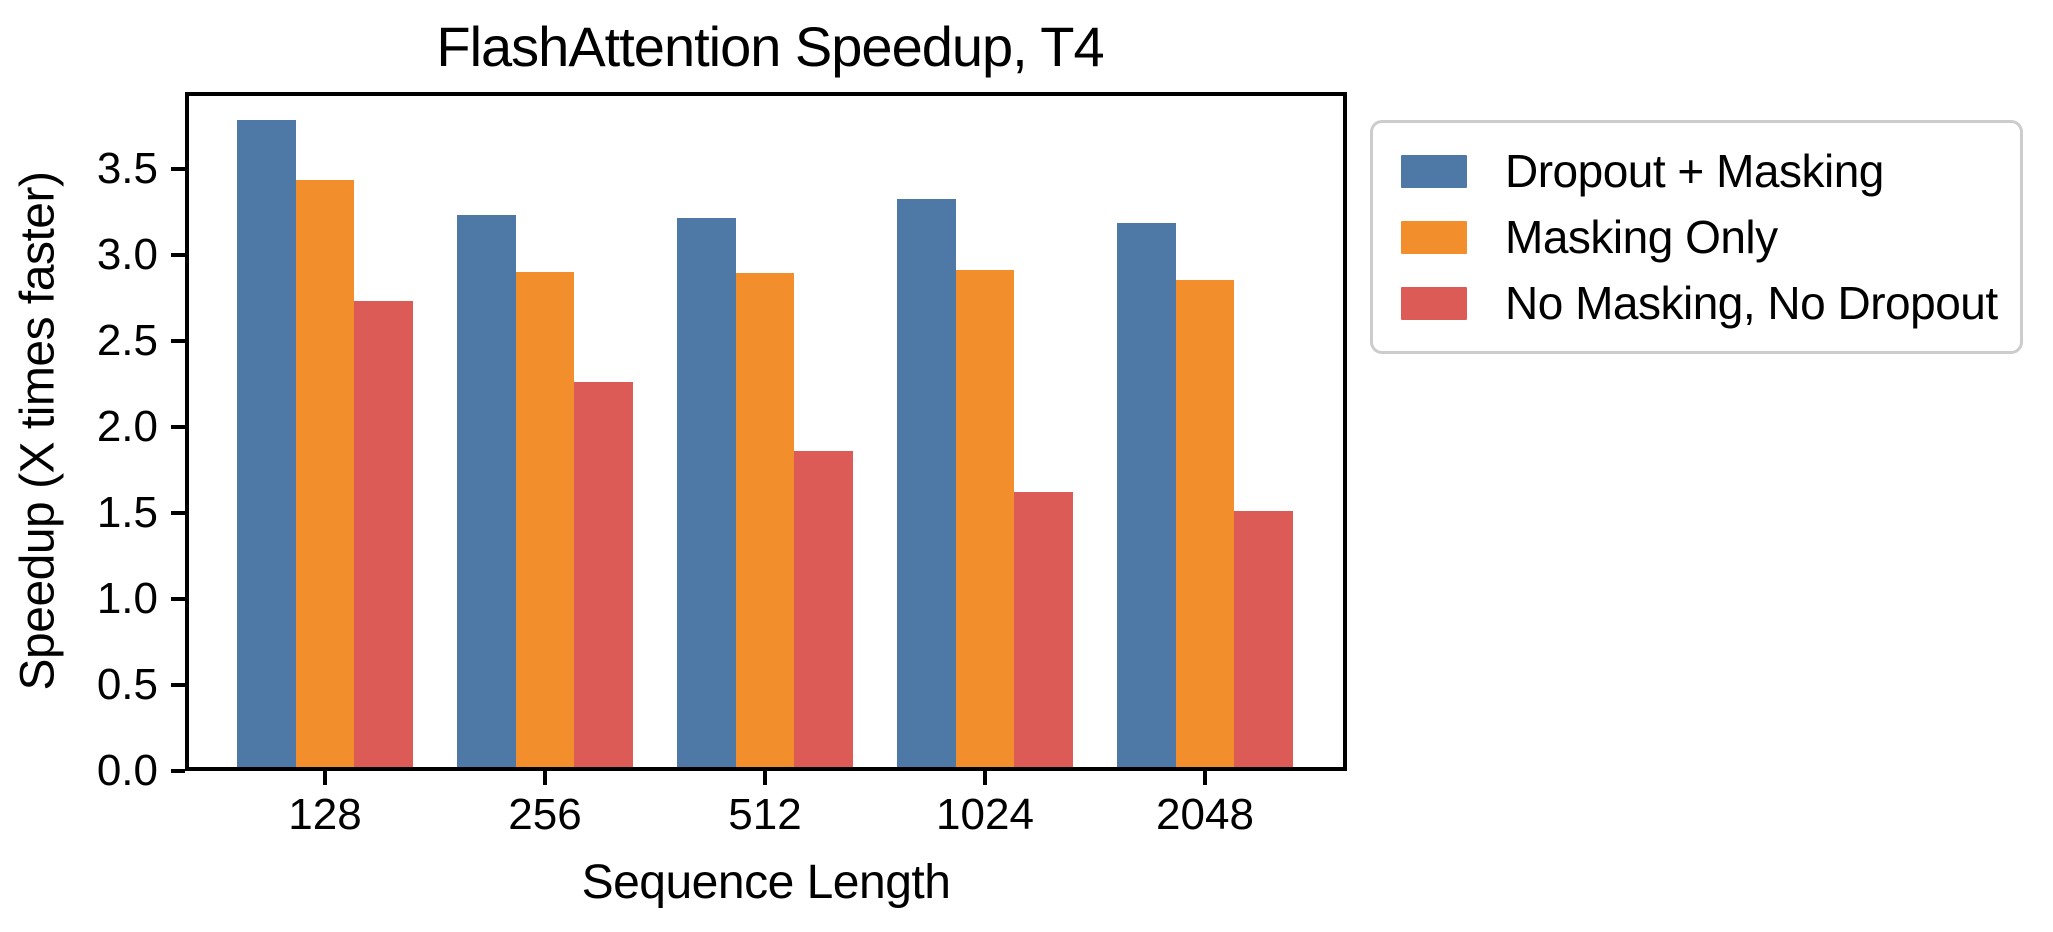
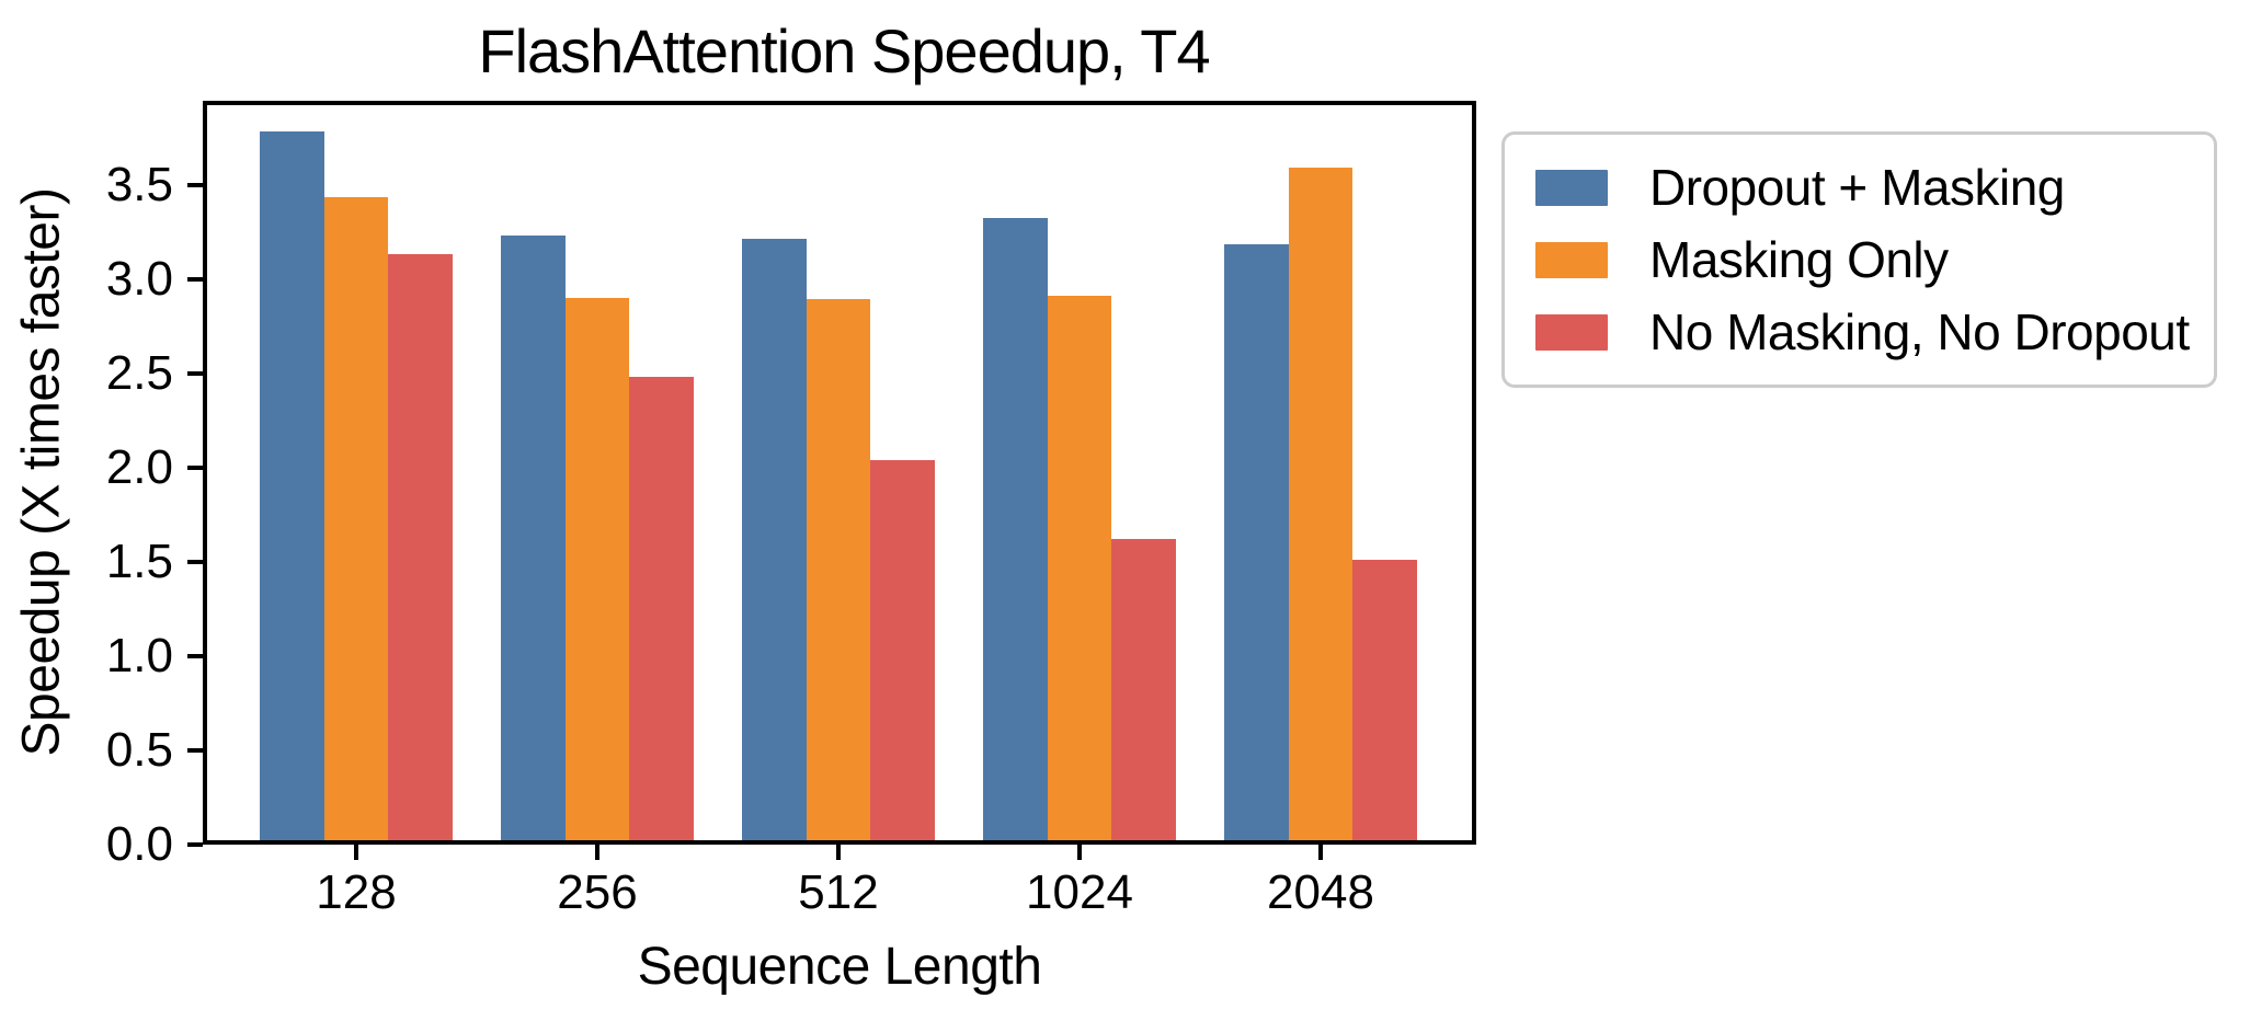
No Masking, No Dropout/128: 2.71 -> 3.11
No Masking, No Dropout/256: 2.24 -> 2.46
No Masking, No Dropout/512: 1.84 -> 2.02
Masking Only/2048: 2.83 -> 3.57
